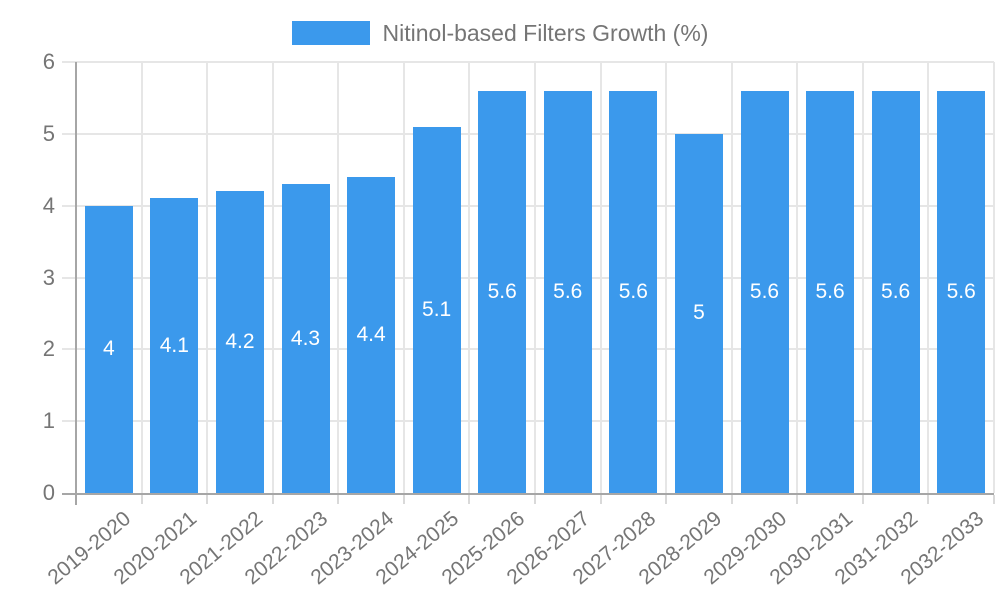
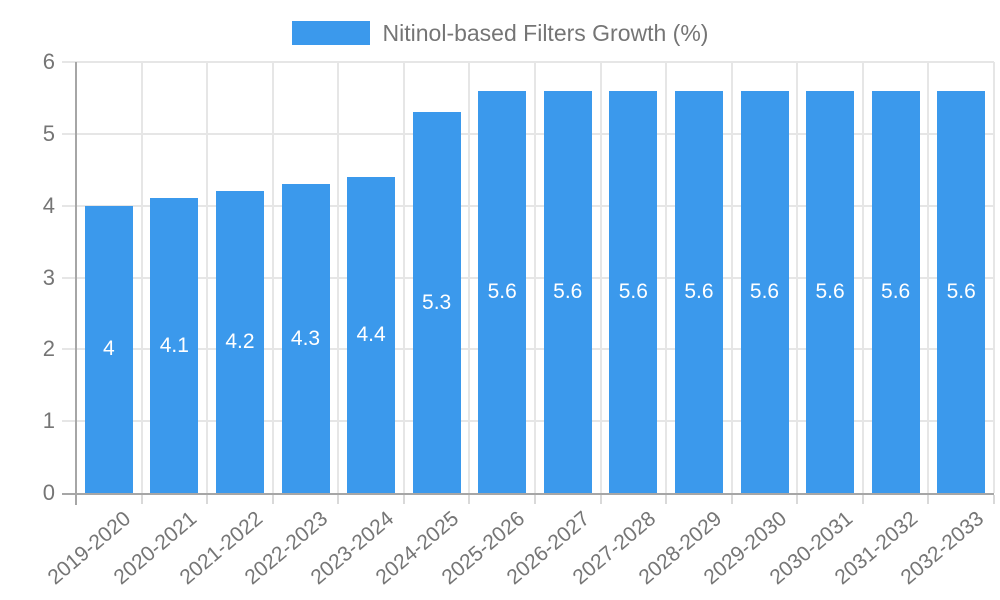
2024-2025: 5.1 -> 5.3
2028-2029: 5 -> 5.6
